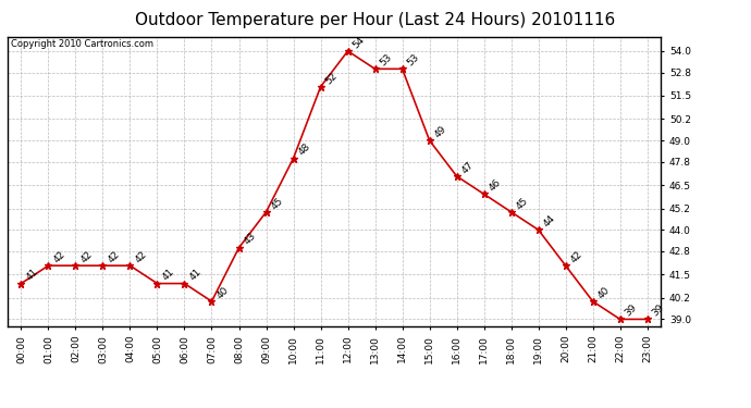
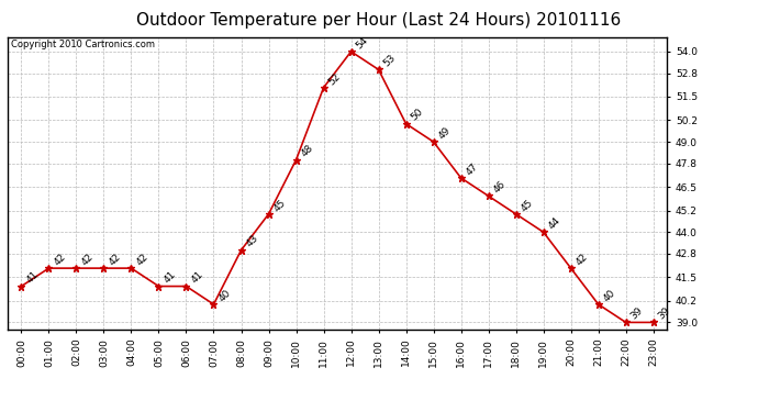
14:00: 53 -> 50
